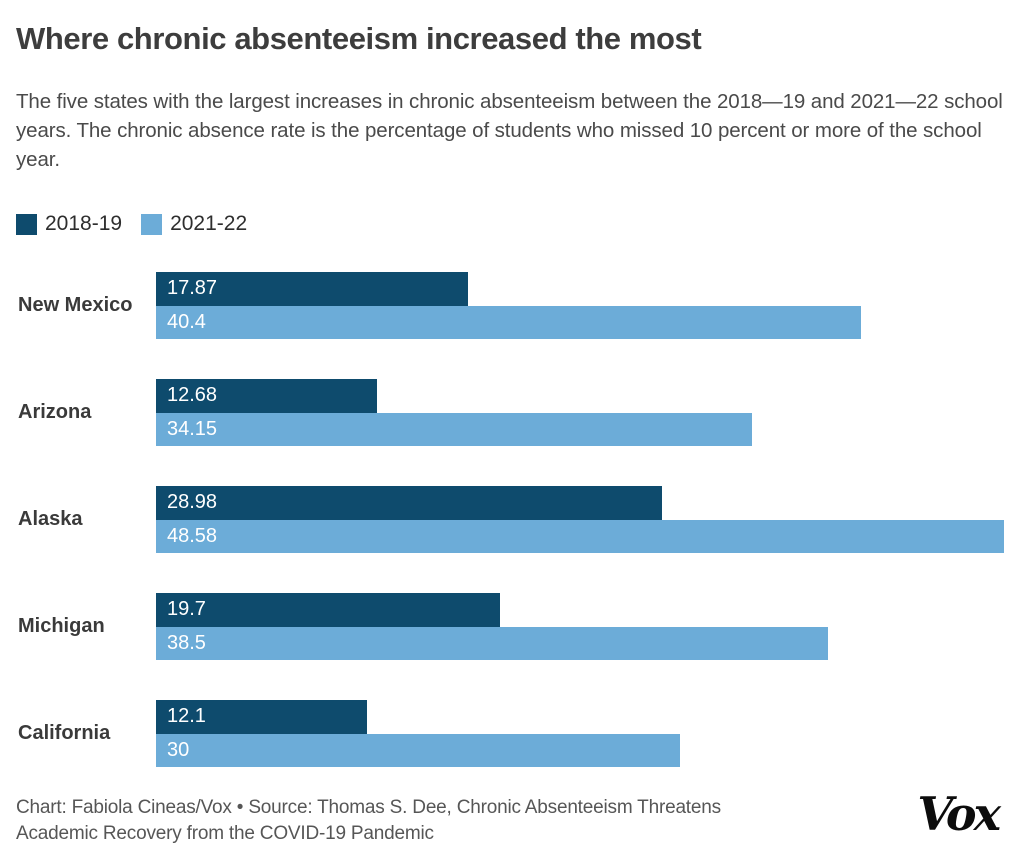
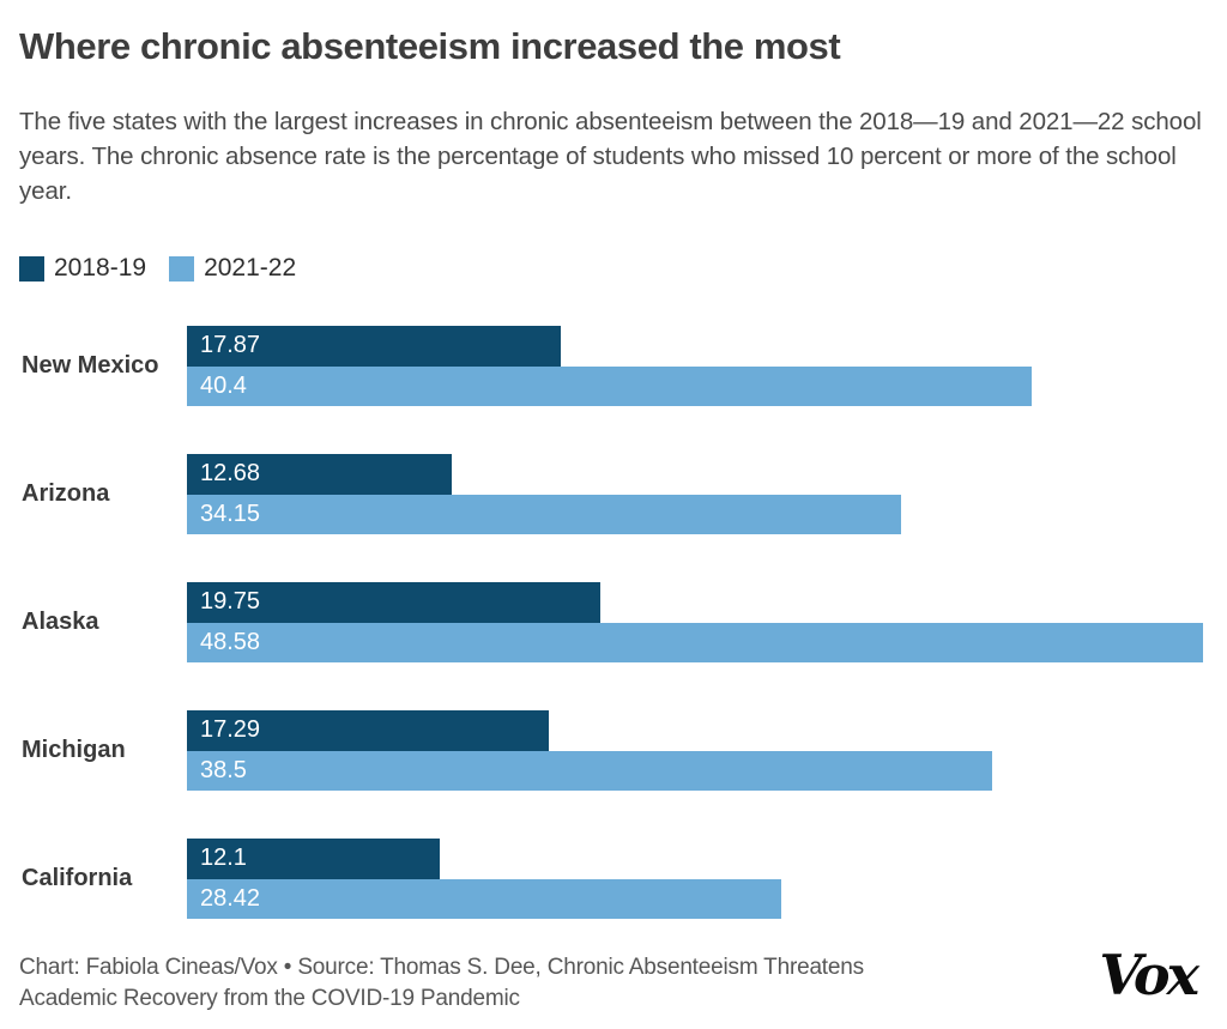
2018-19/Alaska: 28.98 -> 19.75
2018-19/Michigan: 19.7 -> 17.29
2021-22/California: 30 -> 28.42
